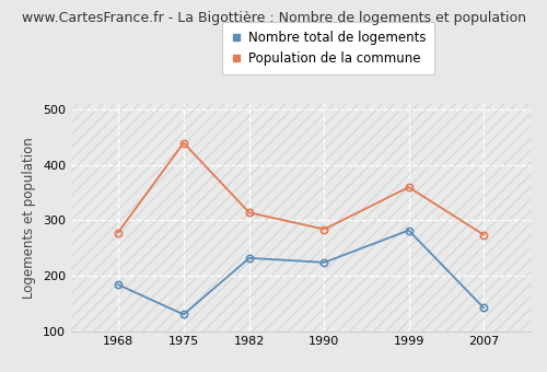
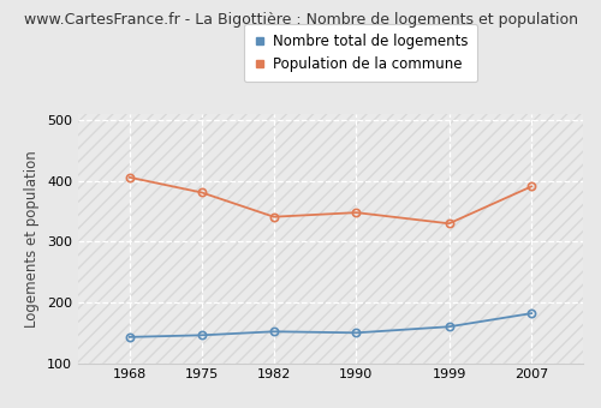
Nombre total de logements/1968: 184 -> 143
Population de la commune/1968: 278 -> 406
Nombre total de logements/1975: 130 -> 146
Population de la commune/1975: 440 -> 381
Nombre total de logements/1982: 232 -> 152
Population de la commune/1982: 314 -> 341
Nombre total de logements/1990: 224 -> 150
Population de la commune/1990: 284 -> 348
Nombre total de logements/1999: 282 -> 160
Population de la commune/1999: 360 -> 330
Nombre total de logements/2007: 142 -> 182
Population de la commune/2007: 274 -> 391
